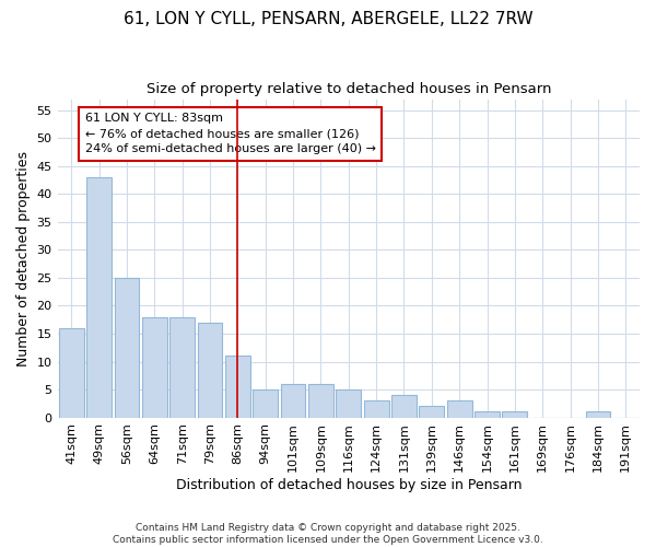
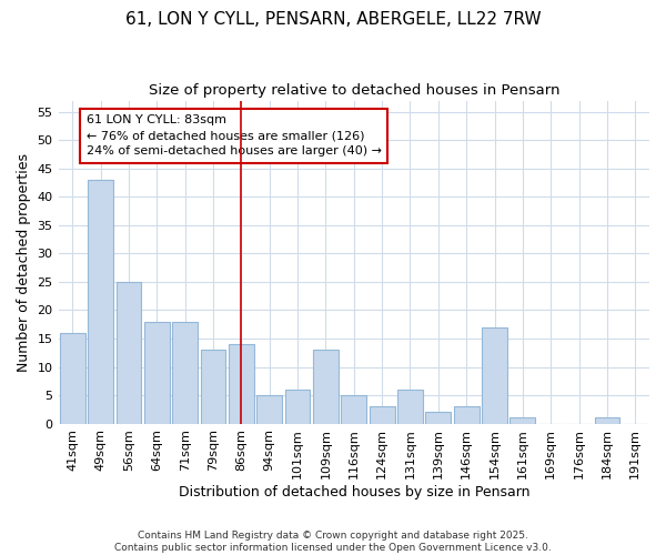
79sqm: 17 -> 13
86sqm: 11 -> 14
109sqm: 6 -> 13
131sqm: 4 -> 6
154sqm: 1 -> 17
